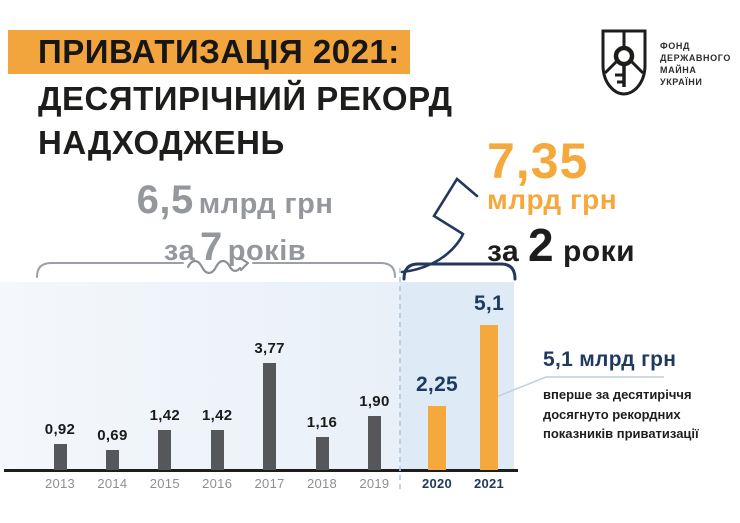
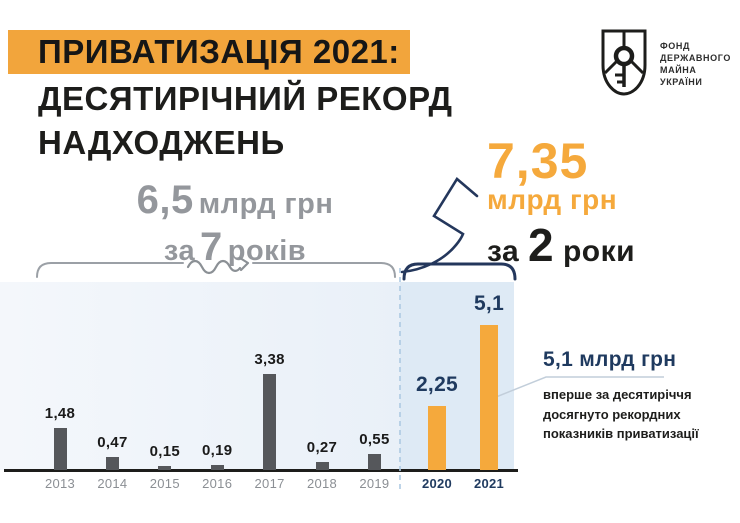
2013: 0,92 -> 1,48
2014: 0,69 -> 0,47
2015: 1,42 -> 0,15
2016: 1,42 -> 0,19
2017: 3,77 -> 3,38
2018: 1,16 -> 0,27
2019: 1,90 -> 0,55
